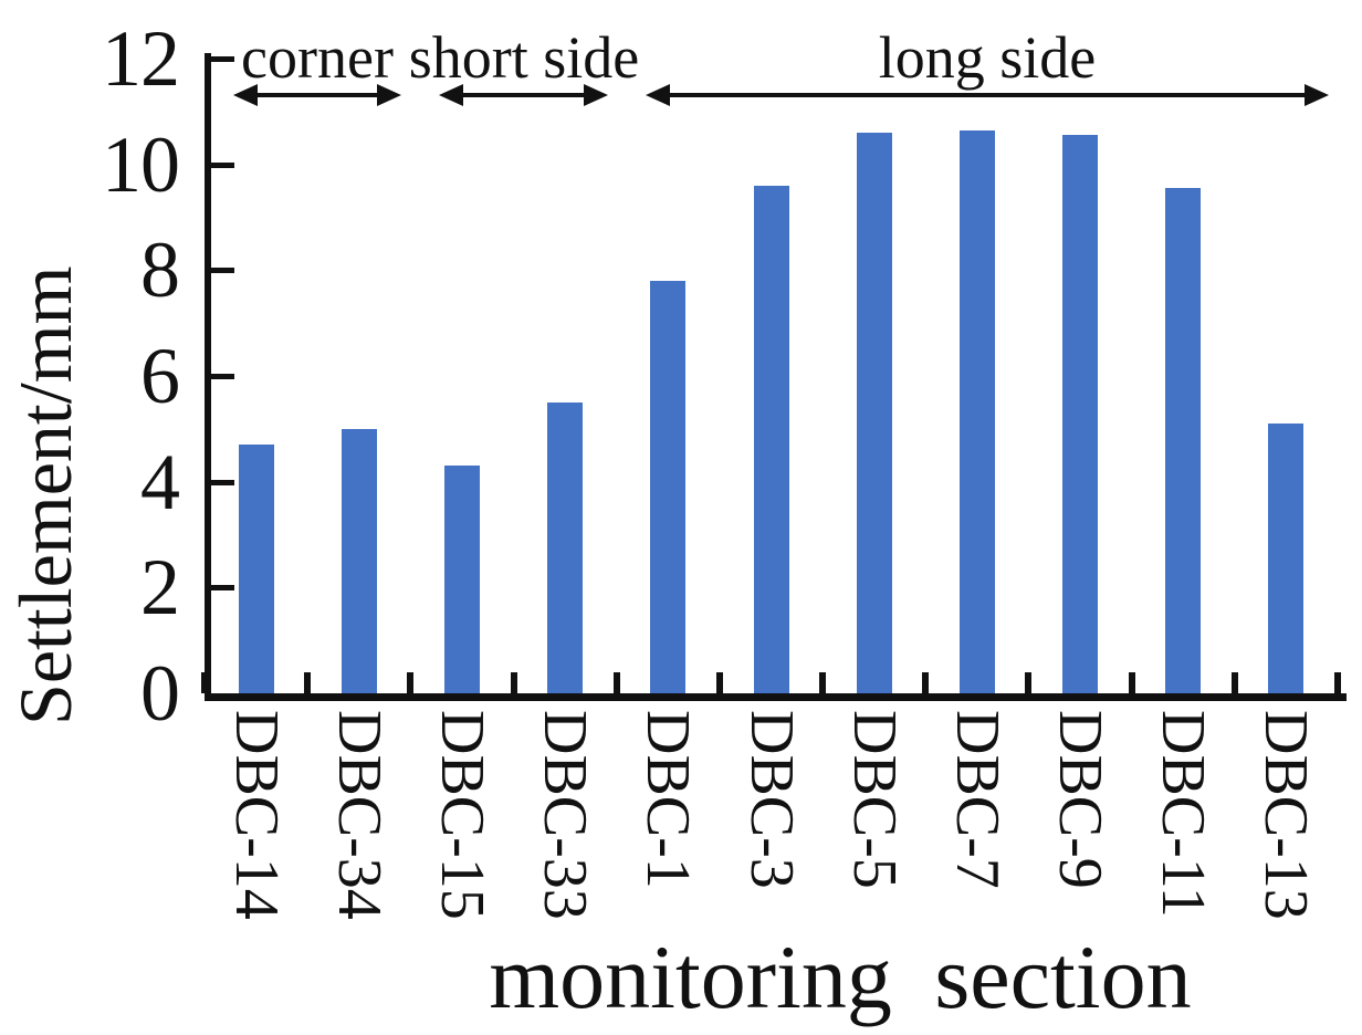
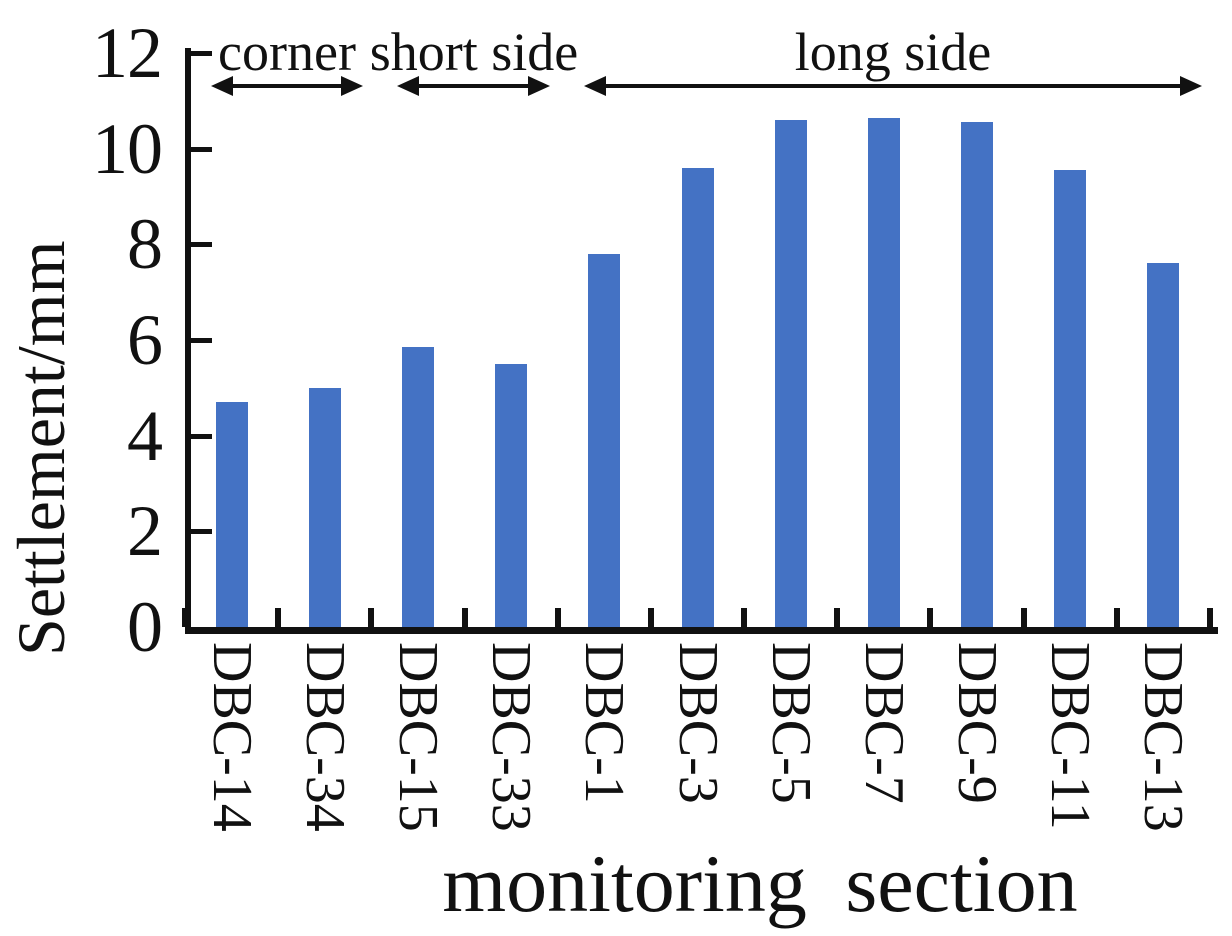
DBC-15: 4.3 -> 5.8
DBC-13: 5.1 -> 7.6
